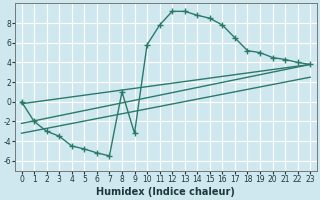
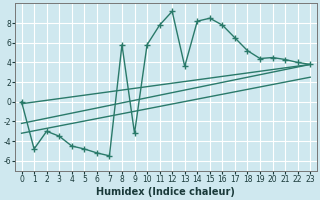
1: -2.0 -> -4.8
8: 1.0 -> 5.8
13: 9.2 -> 3.6
14: 8.8 -> 8.2
19: 5.0 -> 4.4
